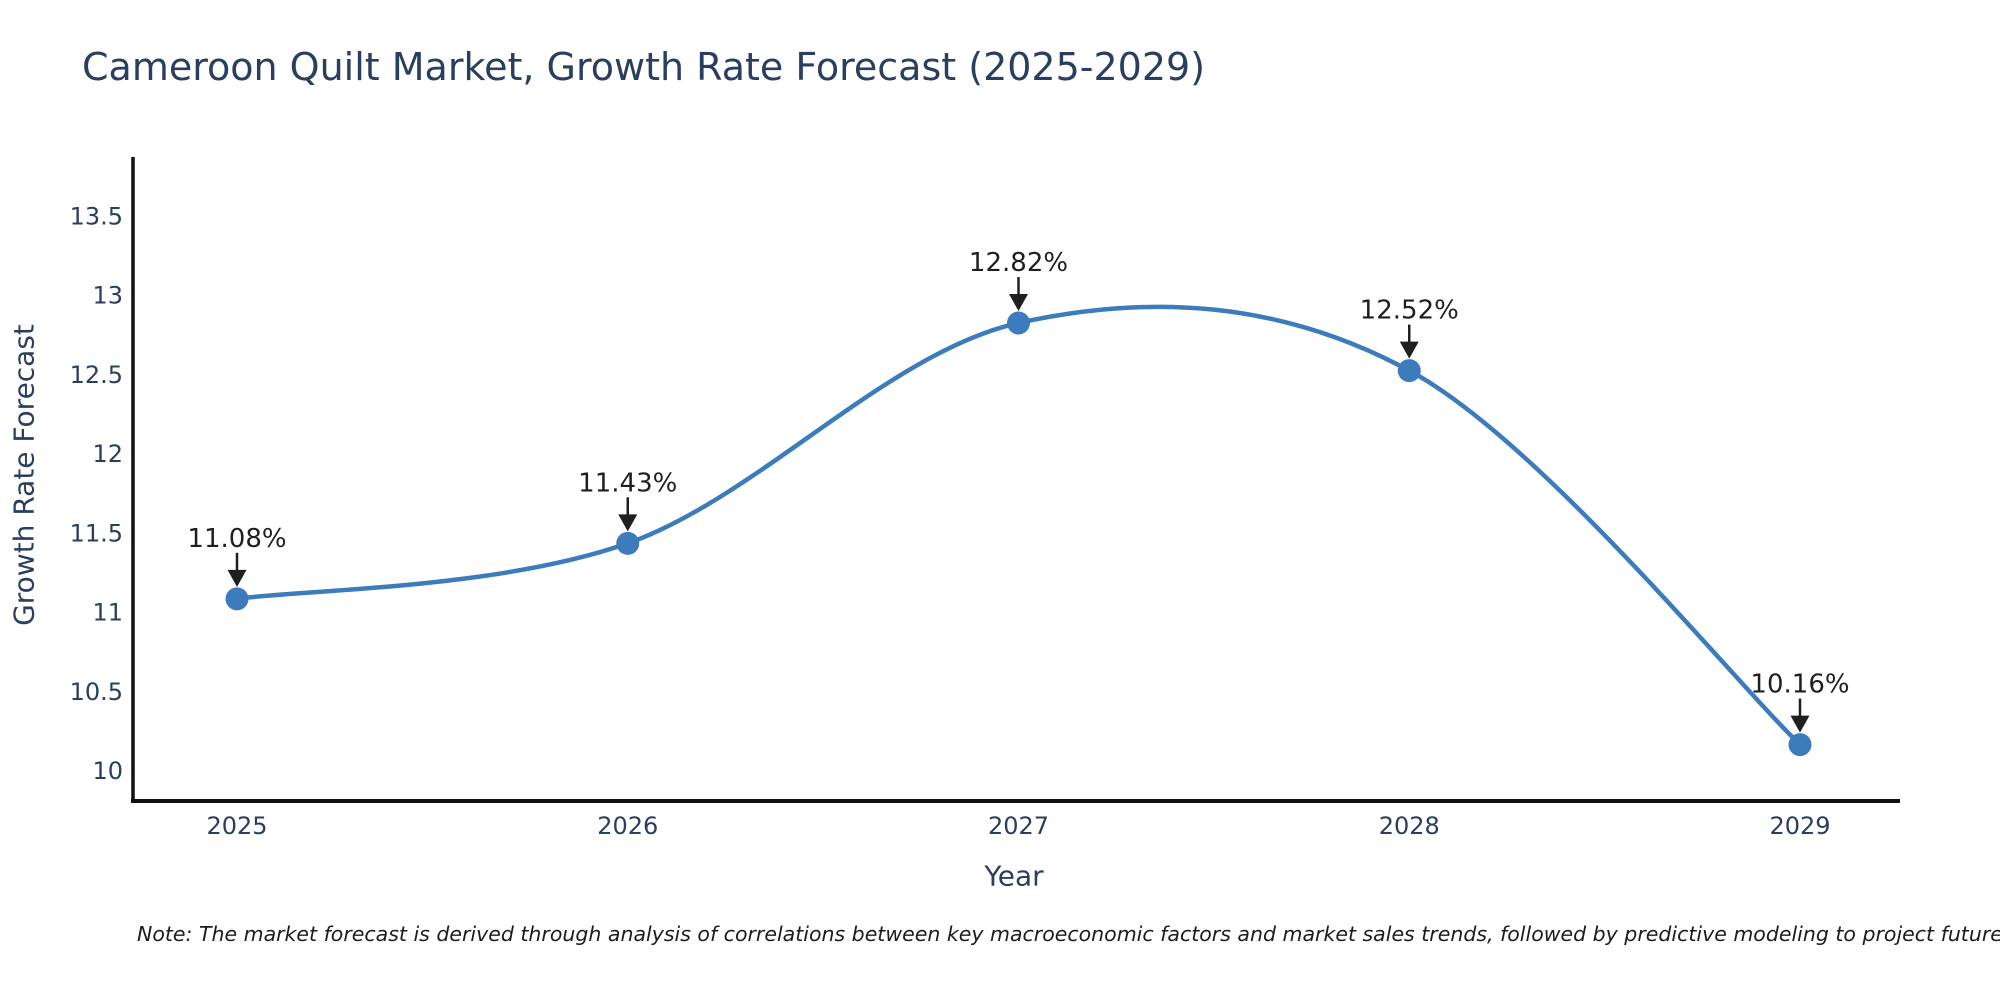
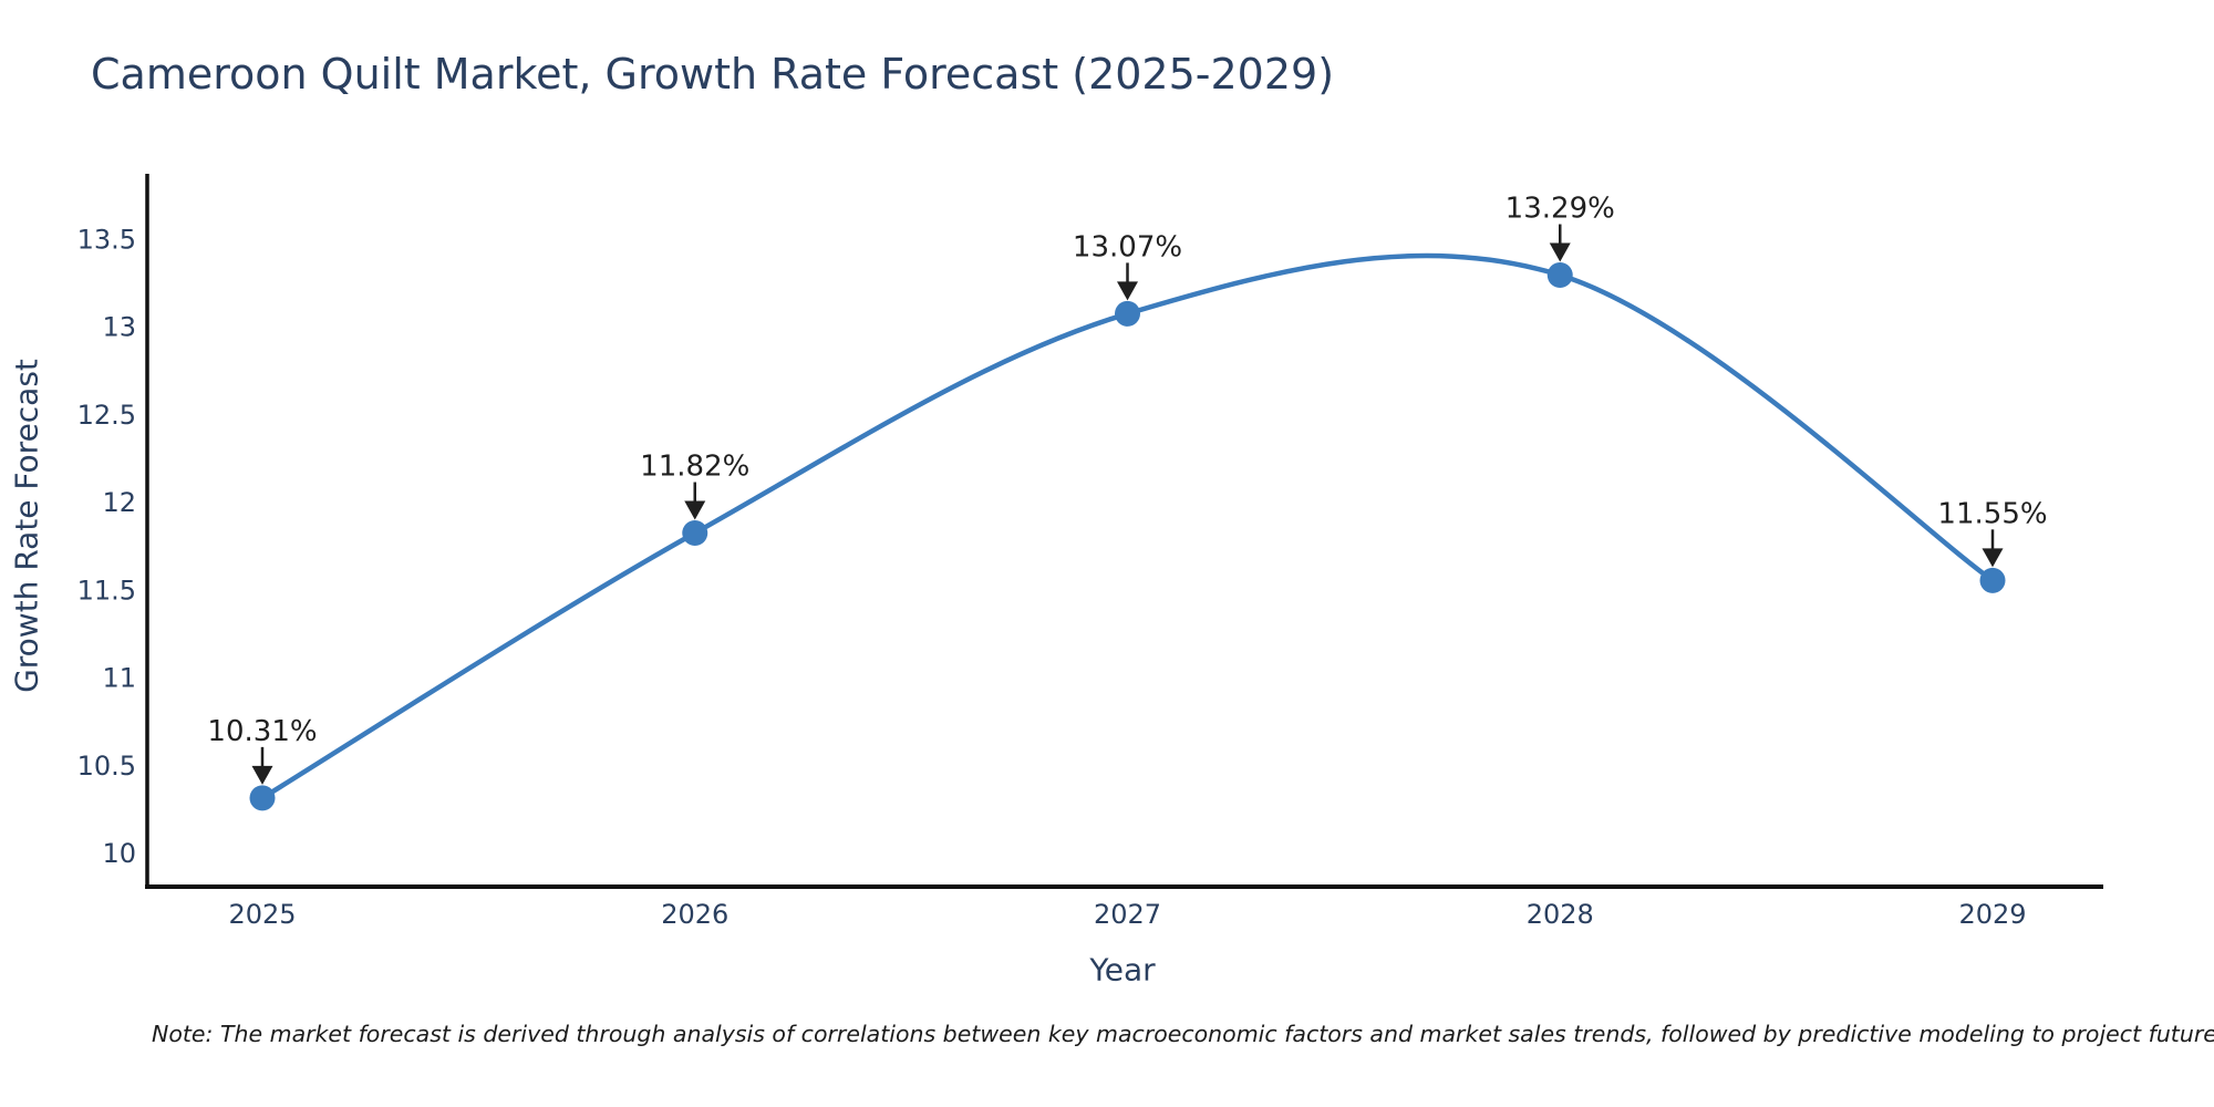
2025: 11.08% -> 10.31%
2026: 11.43% -> 11.82%
2027: 12.82% -> 13.07%
2028: 12.52% -> 13.29%
2029: 10.16% -> 11.55%
